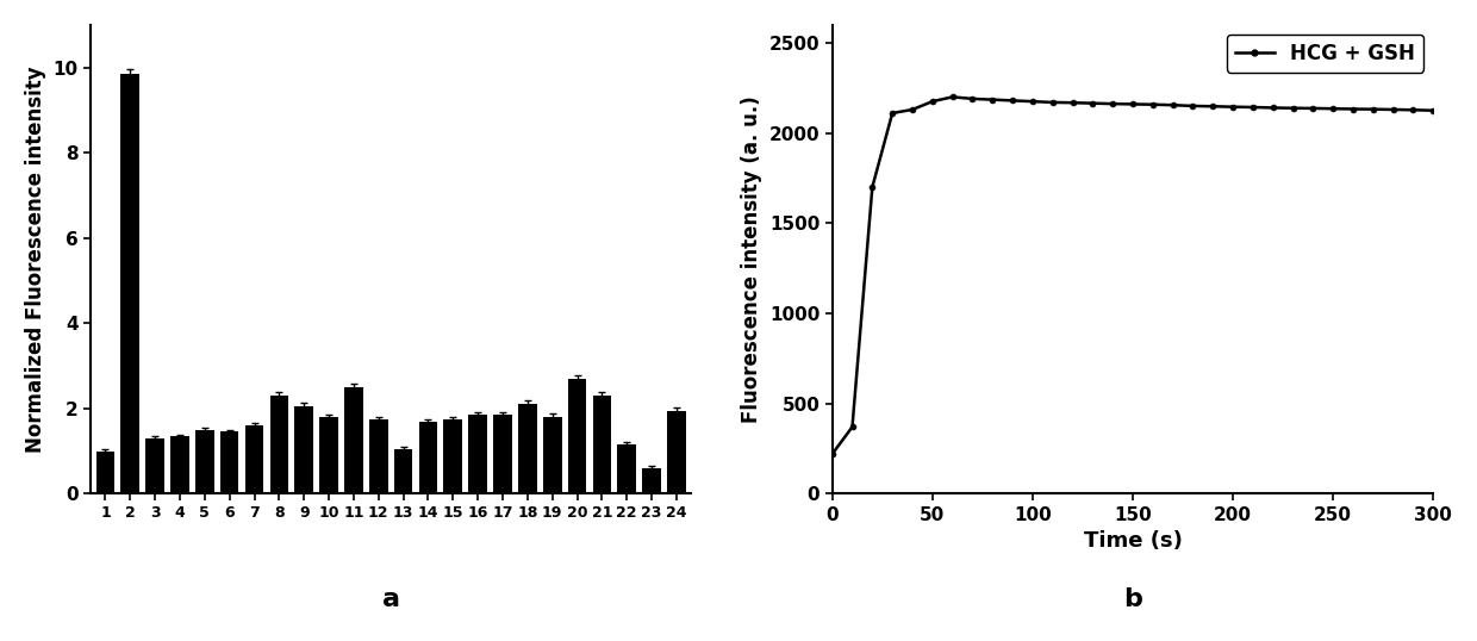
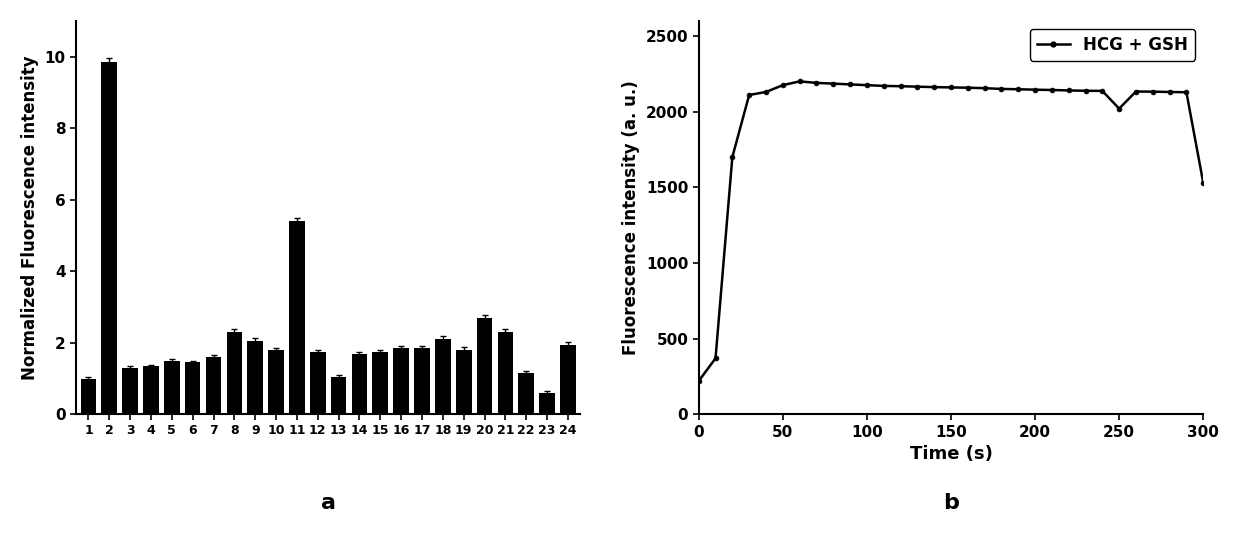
11: 2.50 -> 5.40
250: 2140 -> 2020
300: 2120 -> 1530
